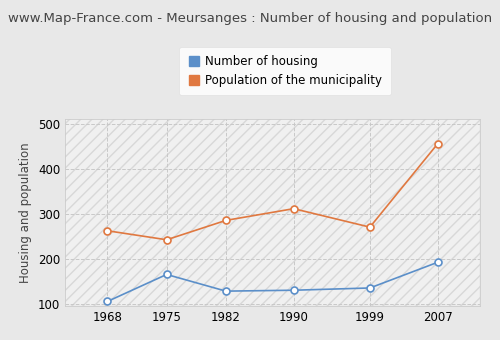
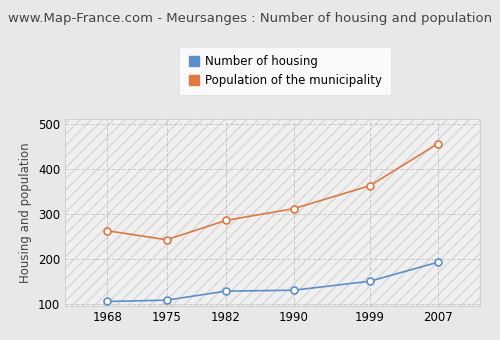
Number of housing/1975: 165 -> 108
Number of housing/1999: 135 -> 150
Population of the municipality/1999: 270 -> 362
